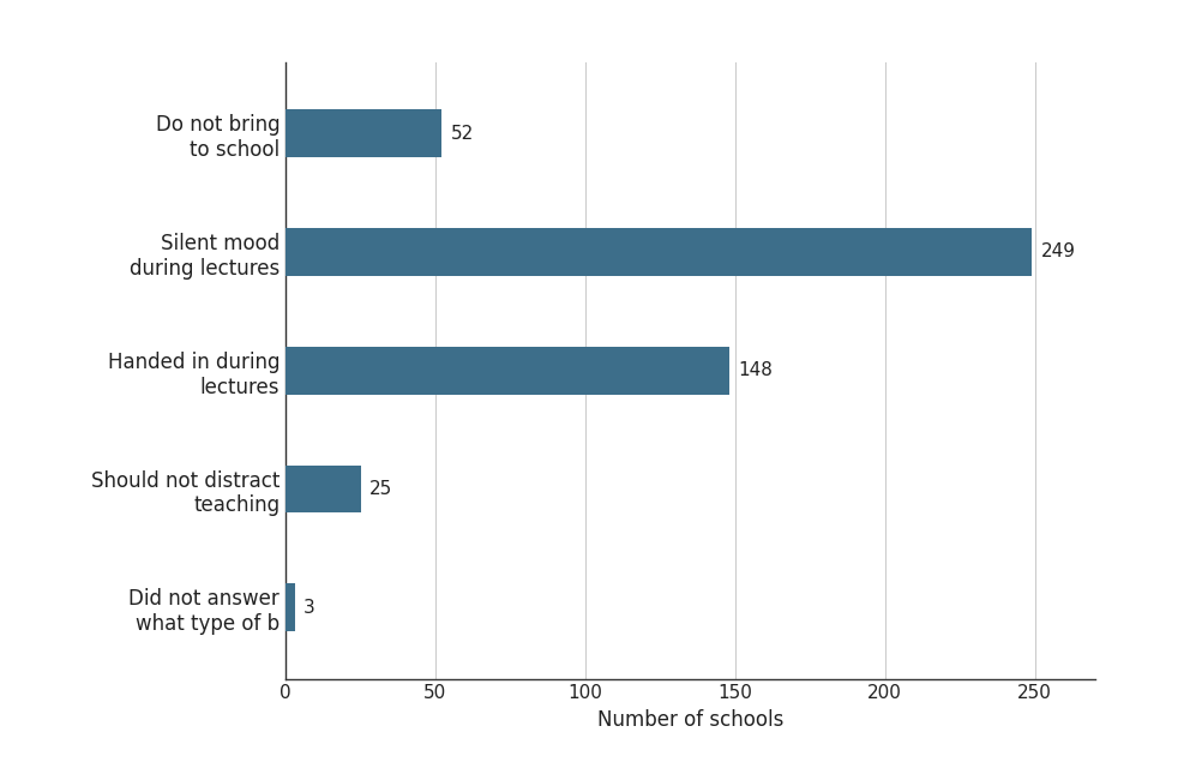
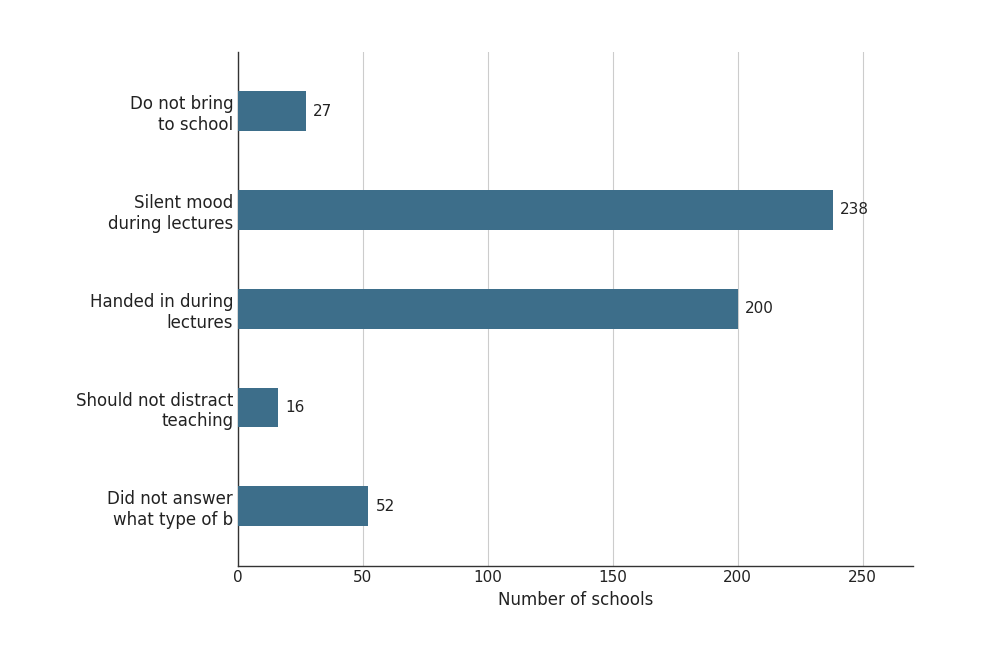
Do not bring to school: 52 -> 27
Silent mood during lectures: 249 -> 238
Handed in during lectures: 148 -> 200
Should not distract teaching: 25 -> 16
Did not answer what type of b: 3 -> 52
